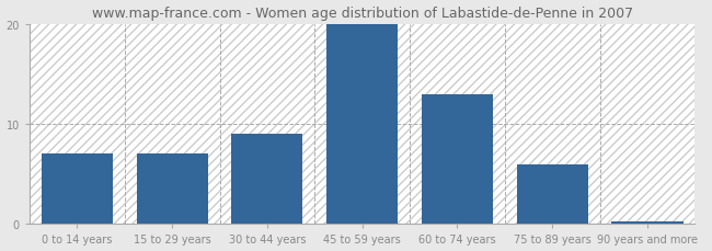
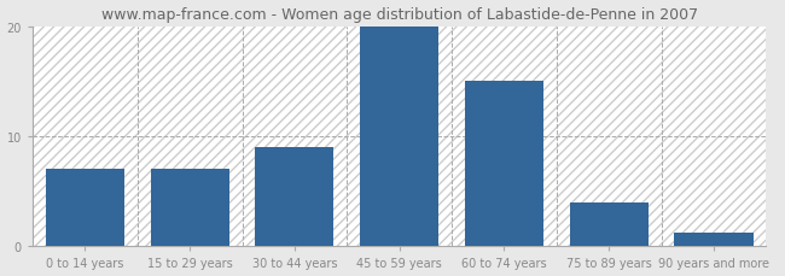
60 to 74 years: 13.0 -> 15.0
75 to 89 years: 6.0 -> 4.0
90 years and more: 0.3 -> 1.2
